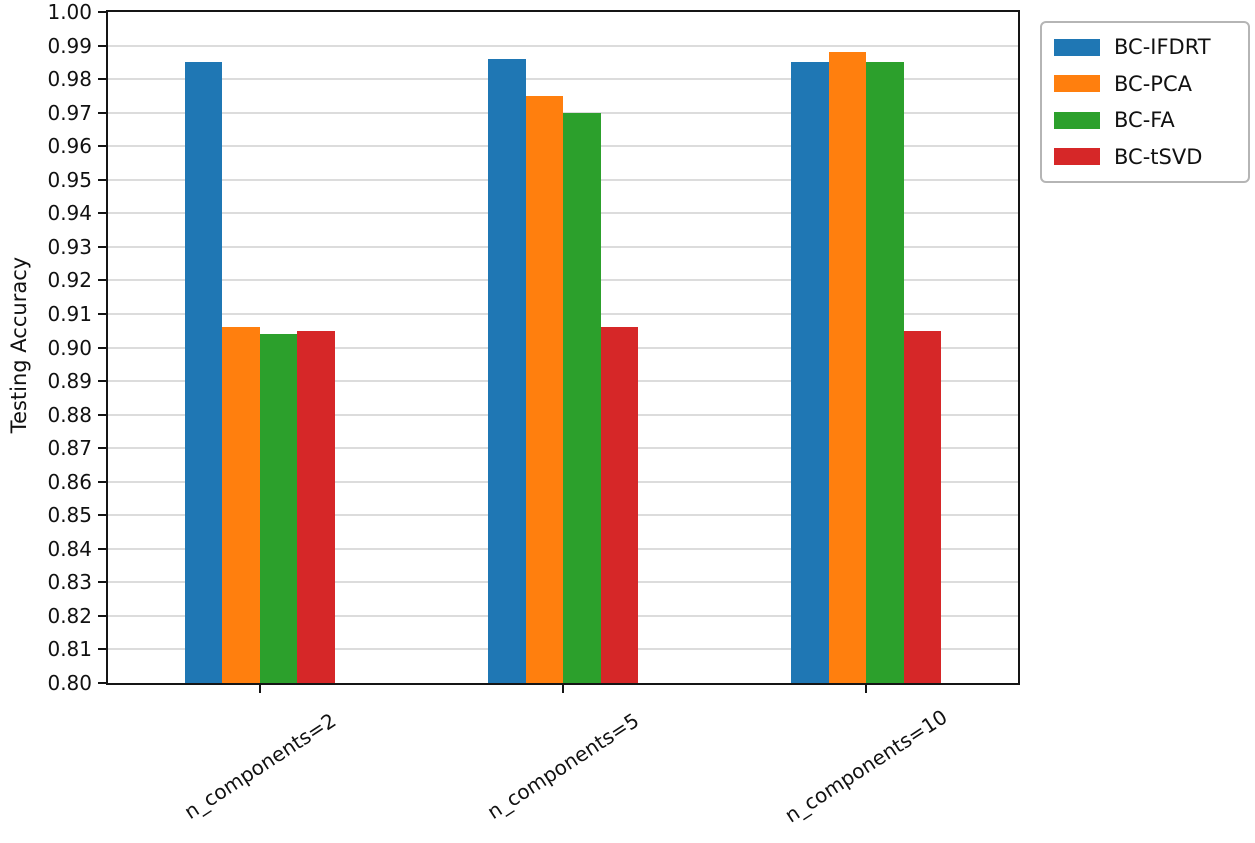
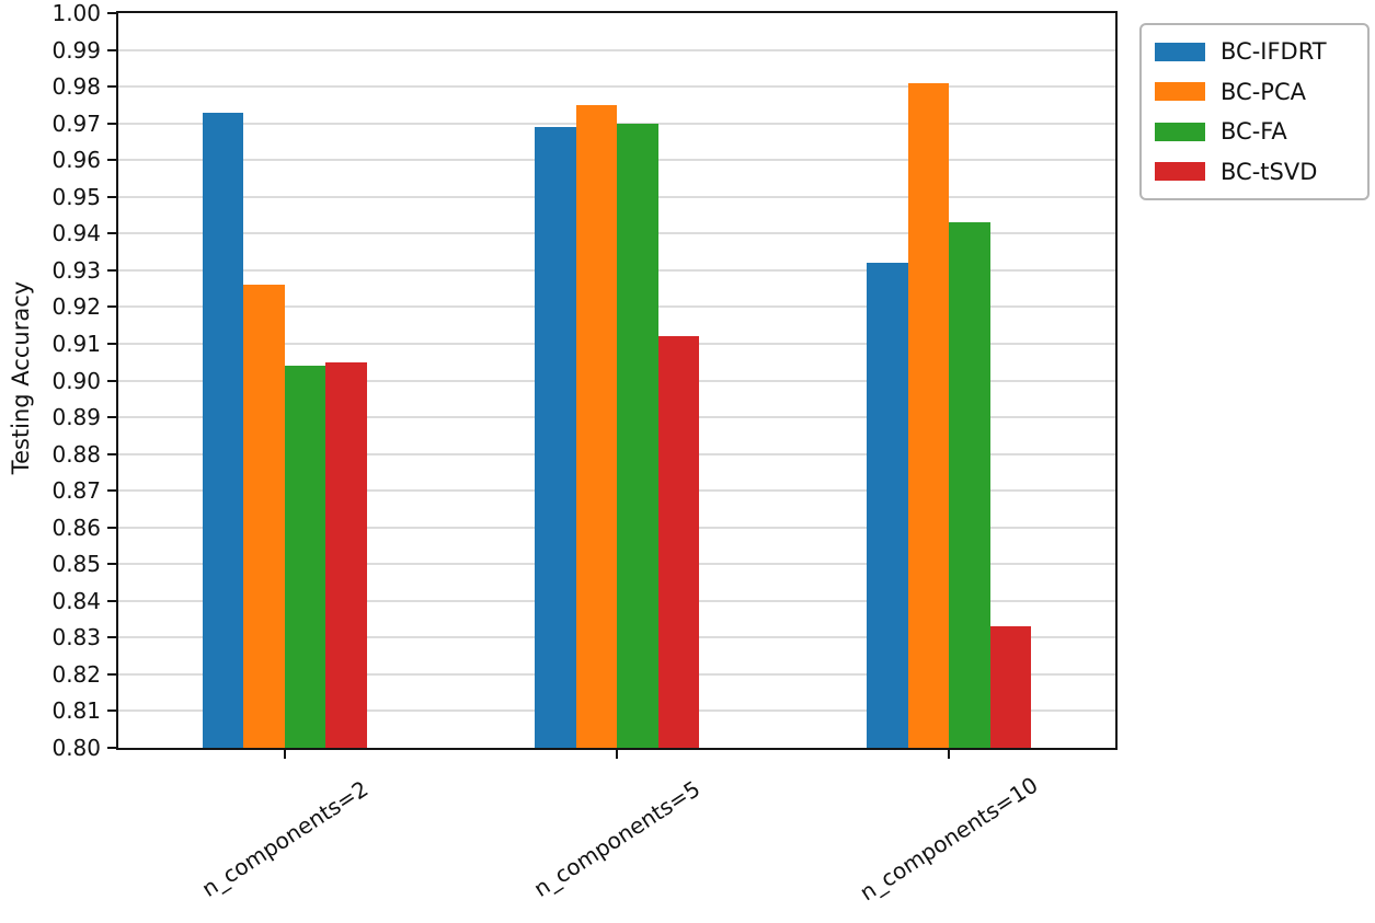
BC-IFDRT/n_components=2: 0.985 -> 0.973
BC-PCA/n_components=2: 0.906 -> 0.926
BC-IFDRT/n_components=5: 0.986 -> 0.969
BC-tSVD/n_components=5: 0.906 -> 0.912
BC-IFDRT/n_components=10: 0.985 -> 0.932
BC-PCA/n_components=10: 0.988 -> 0.981
BC-FA/n_components=10: 0.985 -> 0.943
BC-tSVD/n_components=10: 0.905 -> 0.833
